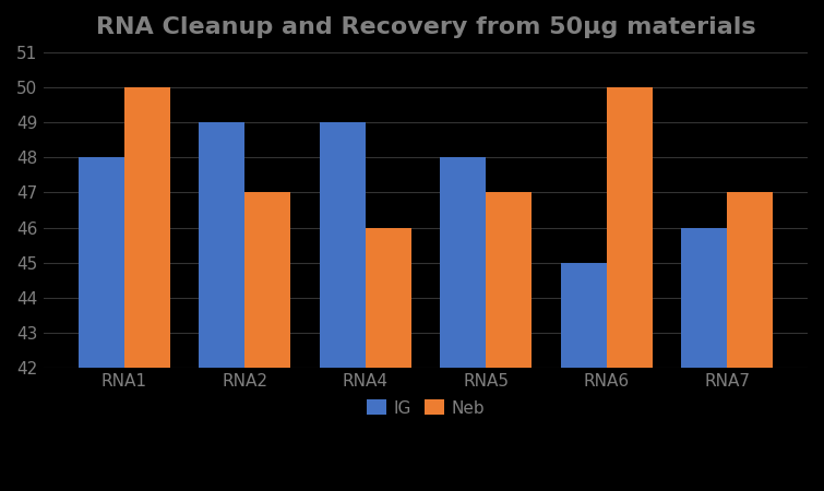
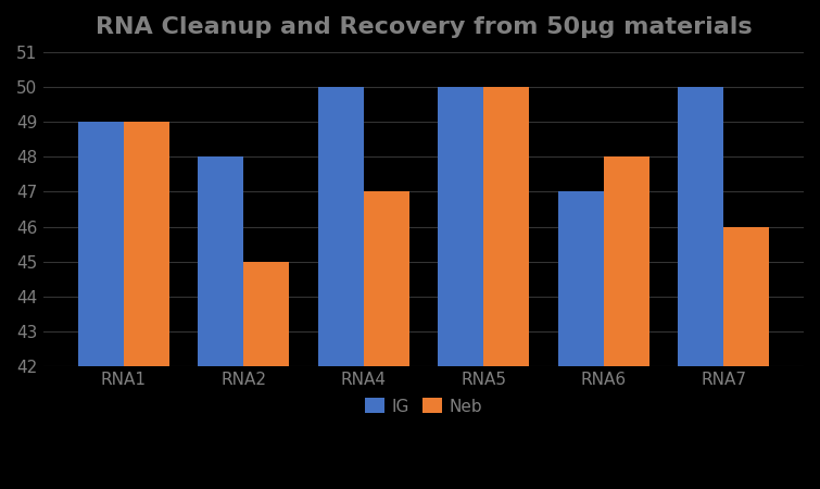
IG/RNA1: 48 -> 49
Neb/RNA1: 50 -> 49
IG/RNA2: 49 -> 48
Neb/RNA2: 47 -> 45
IG/RNA4: 49 -> 50
Neb/RNA4: 46 -> 47
IG/RNA5: 48 -> 50
Neb/RNA5: 47 -> 50
IG/RNA6: 45 -> 47
Neb/RNA6: 50 -> 48
IG/RNA7: 46 -> 50
Neb/RNA7: 47 -> 46
